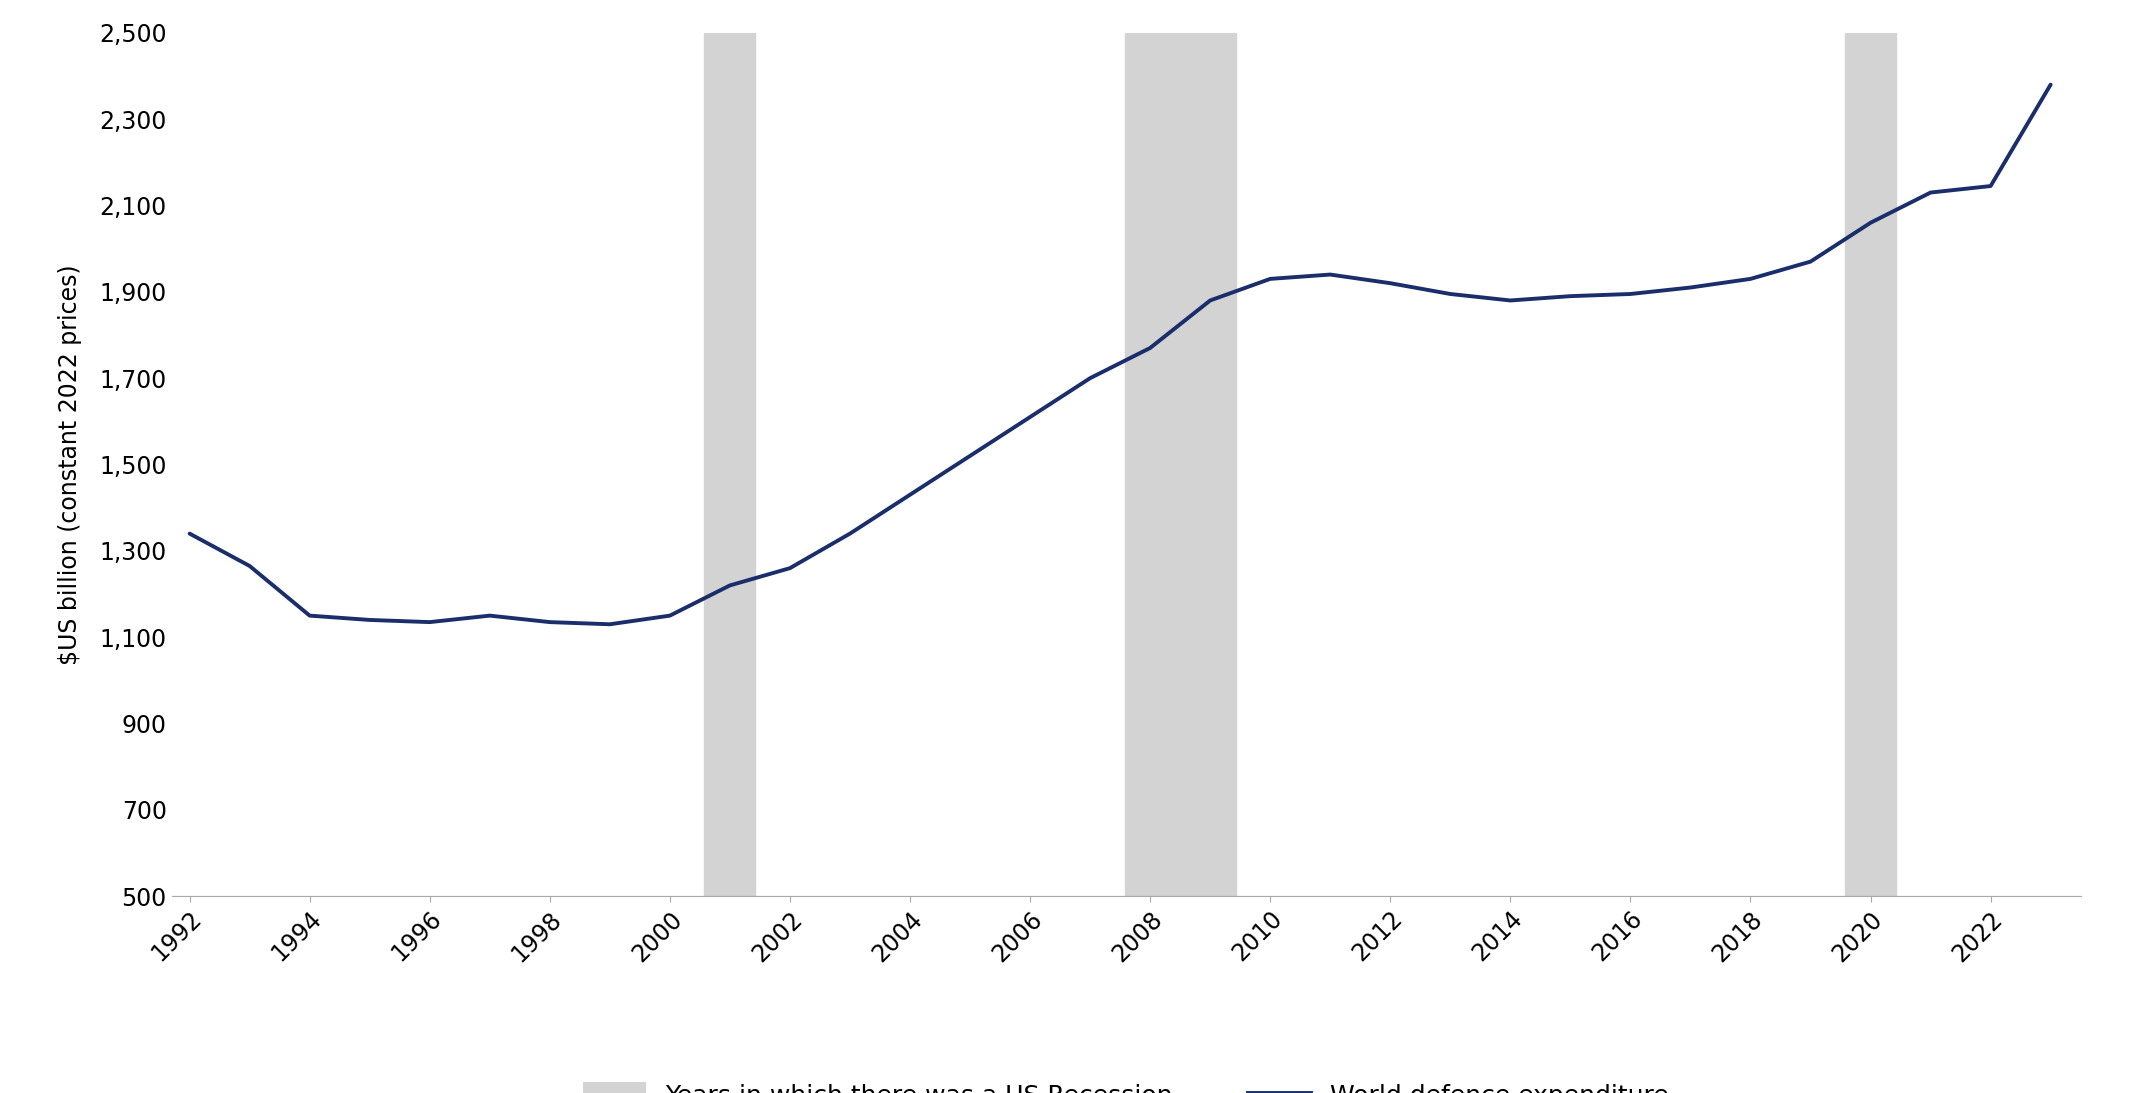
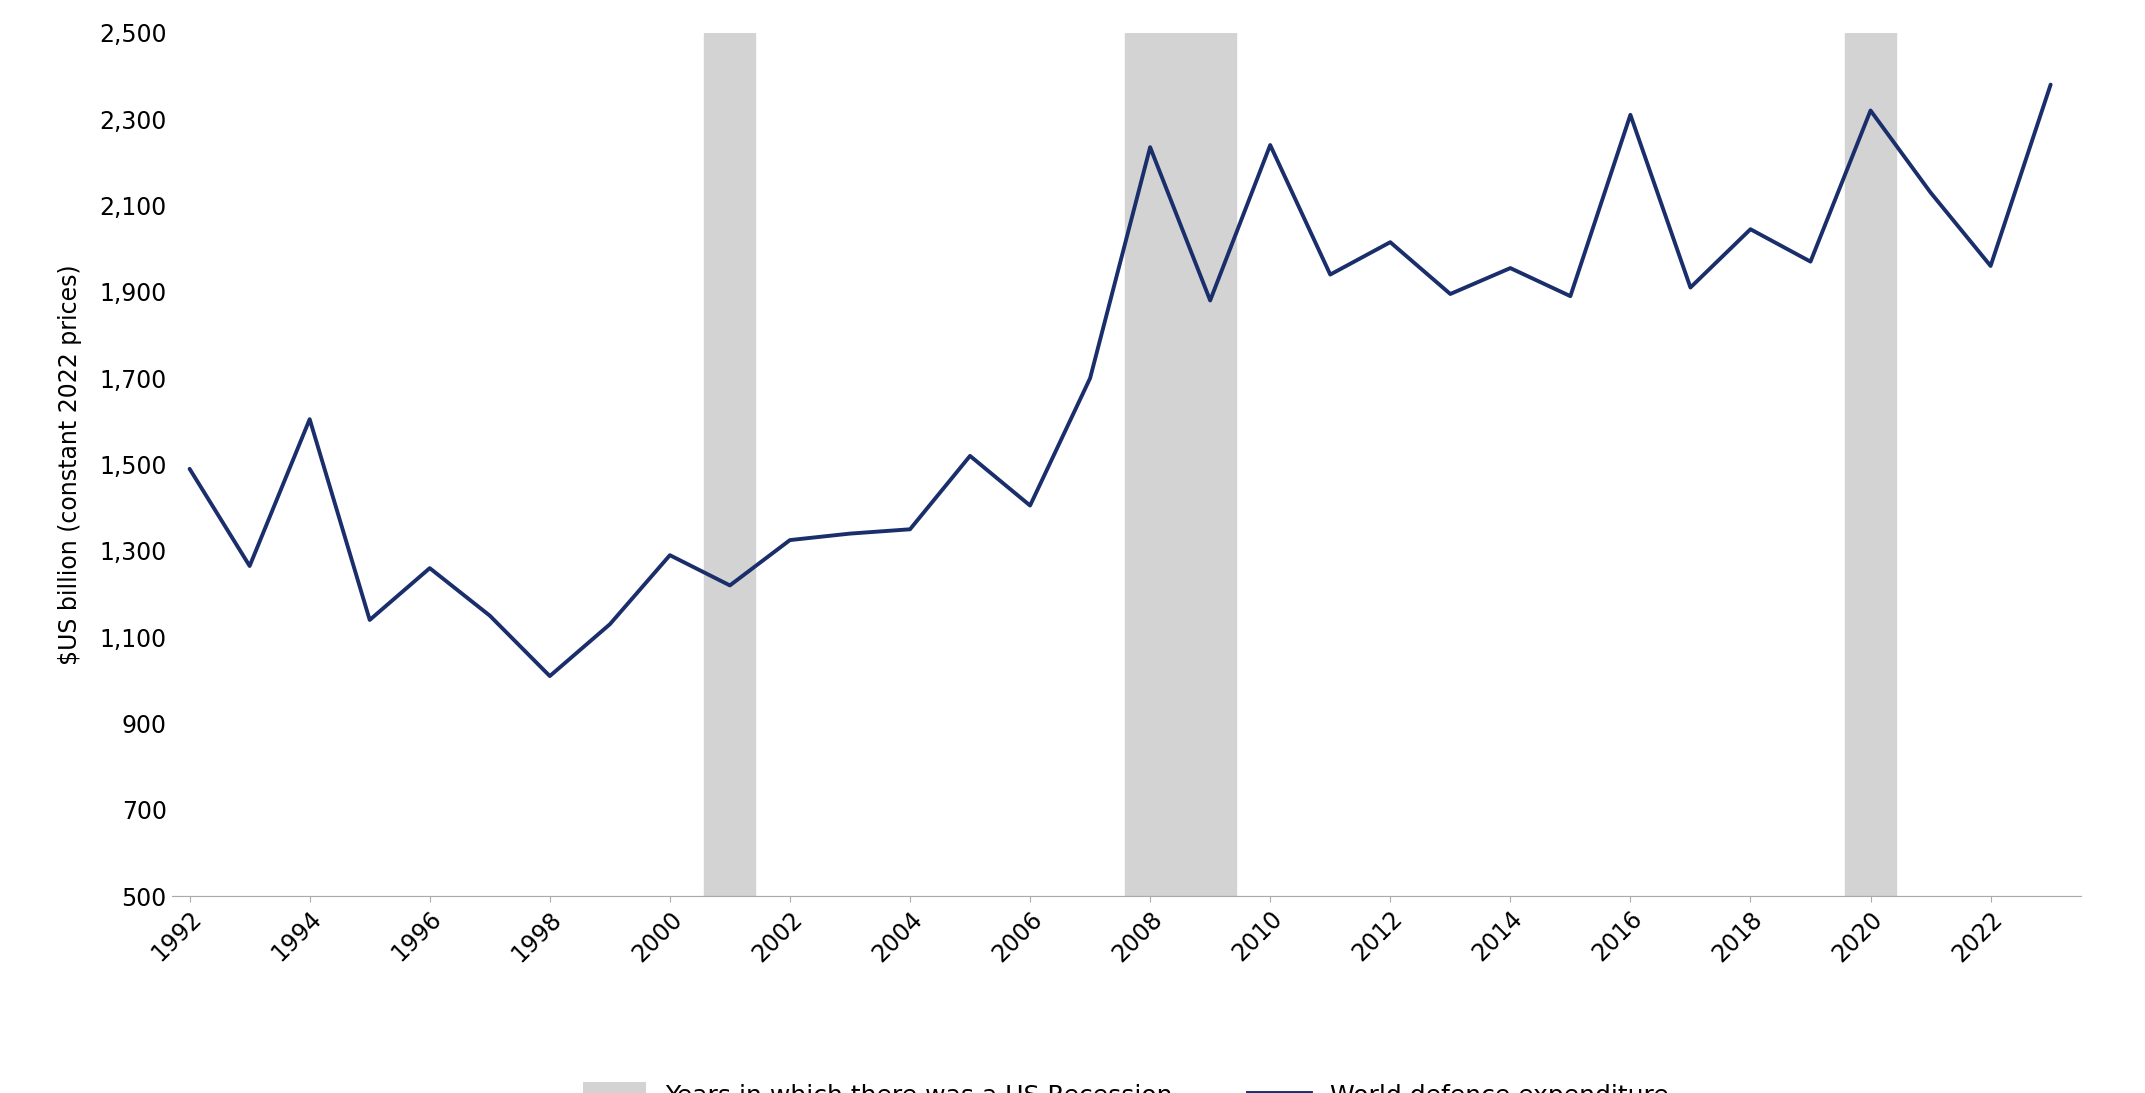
1992: 1,340 -> 1,490
1994: 1,150 -> 1,605
1996: 1,135 -> 1,260
1998: 1,135 -> 1,010
2000: 1,150 -> 1,290
2002: 1,260 -> 1,325
2004: 1,430 -> 1,350
2006: 1,610 -> 1,405
2008: 1,770 -> 2,235
2010: 1,930 -> 2,240
2012: 1,920 -> 2,015
2014: 1,880 -> 1,955
2016: 1,895 -> 2,310
2018: 1,930 -> 2,045
2020: 2,060 -> 2,320
2022: 2,145 -> 1,960
